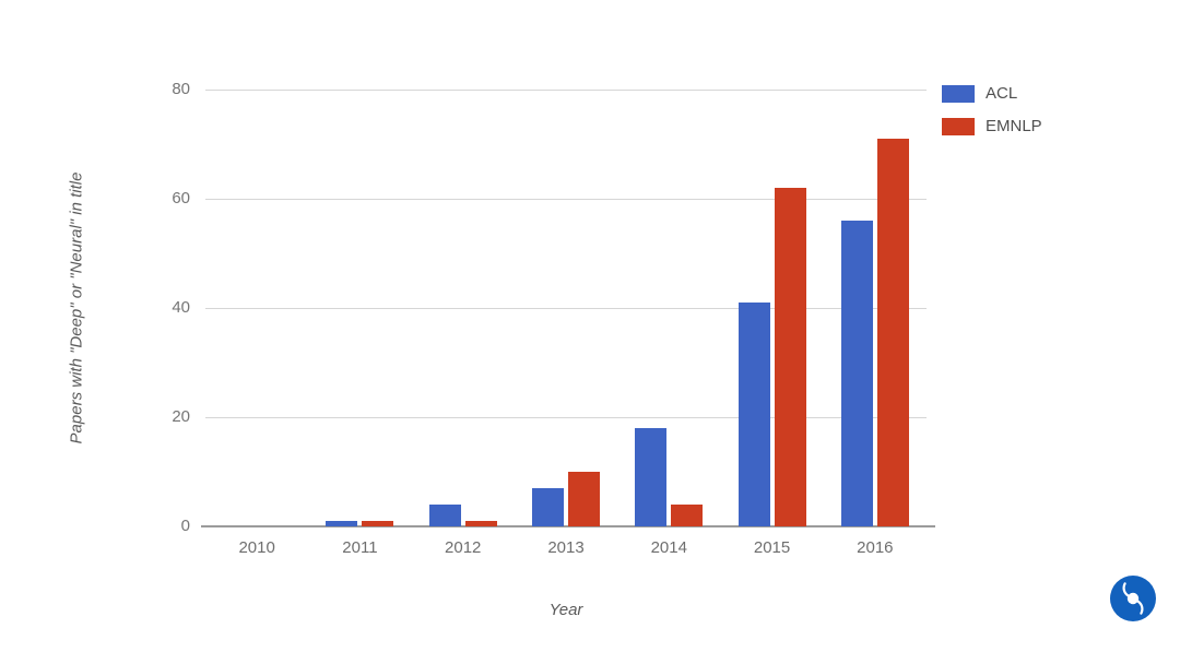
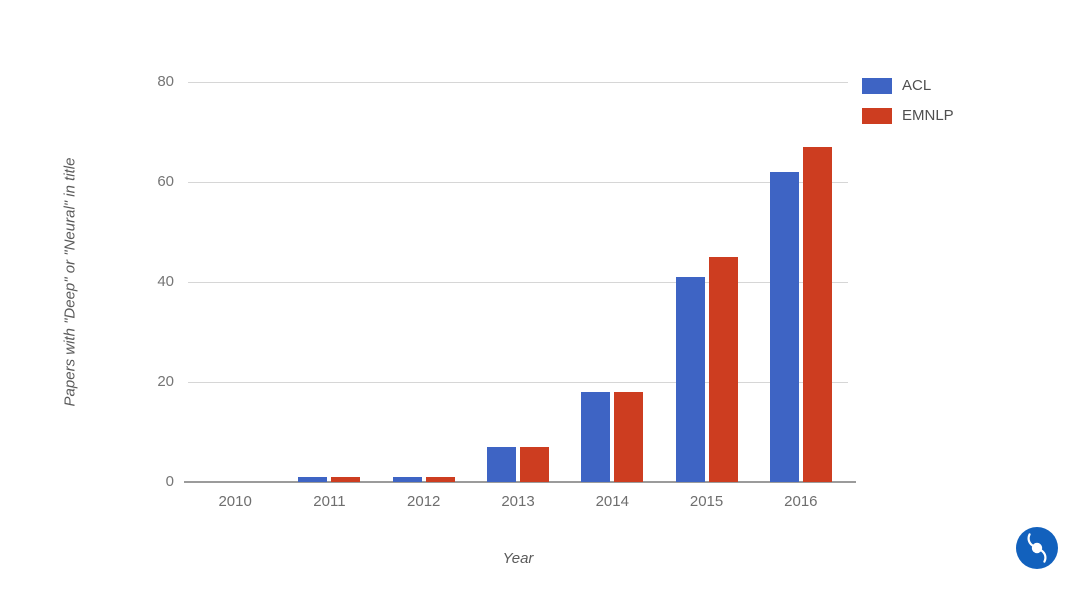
ACL/2012: 4 -> 1
EMNLP/2013: 10 -> 7
EMNLP/2014: 4 -> 18
EMNLP/2015: 62 -> 45
ACL/2016: 56 -> 62
EMNLP/2016: 71 -> 67
